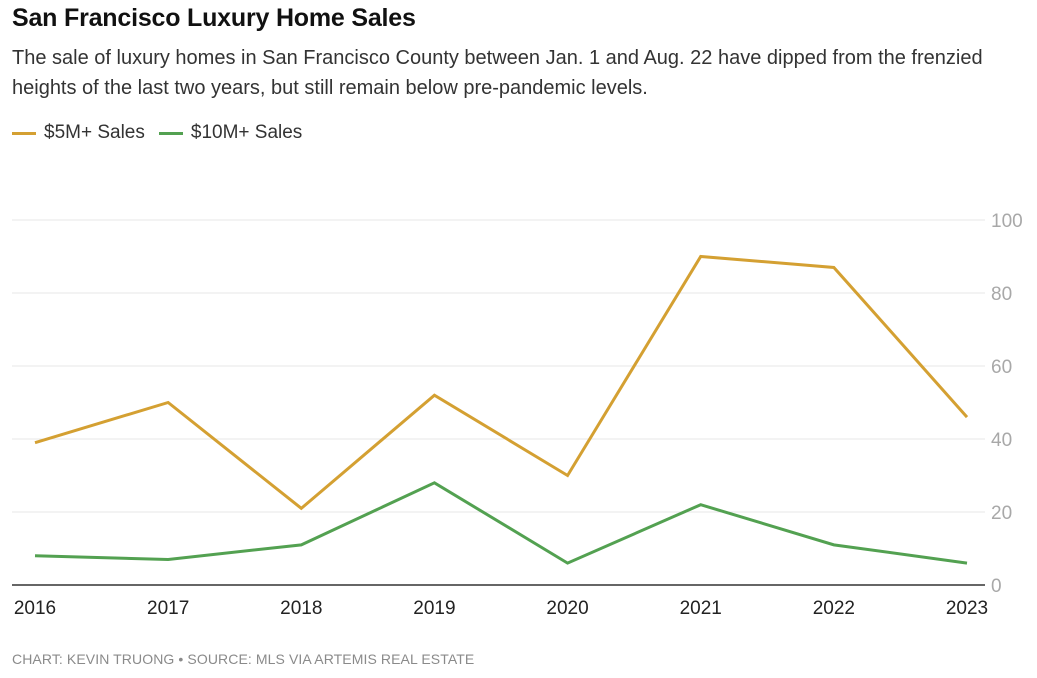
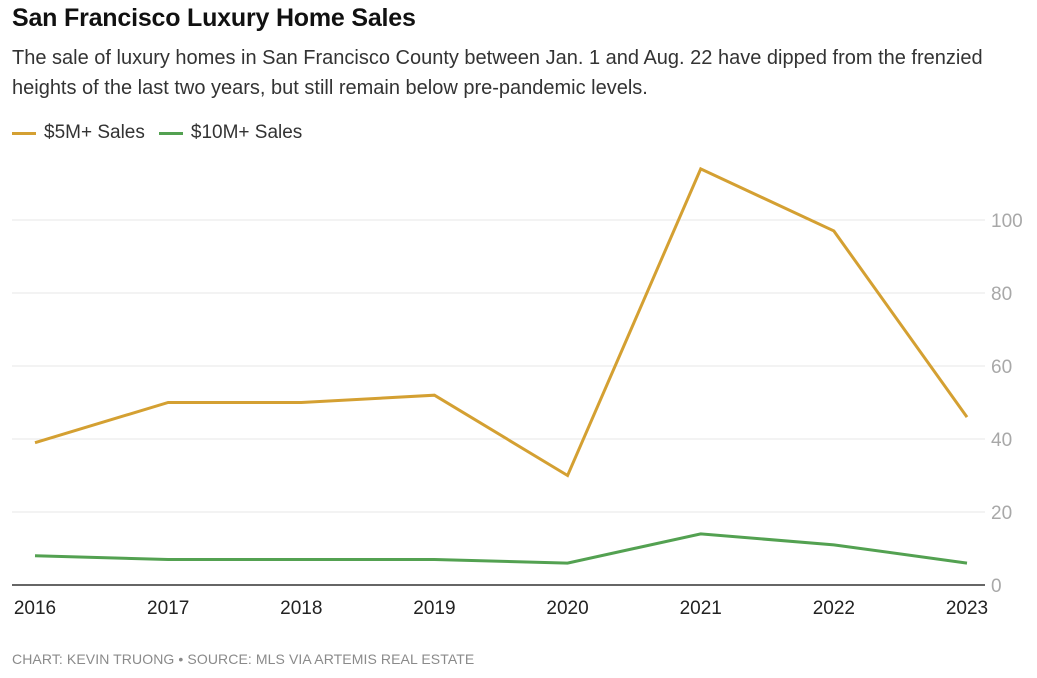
$5M+ Sales/2018: 21 -> 50
$10M+ Sales/2018: 11 -> 7
$10M+ Sales/2019: 28 -> 7
$5M+ Sales/2021: 90 -> 114
$10M+ Sales/2021: 22 -> 14
$5M+ Sales/2022: 87 -> 97
